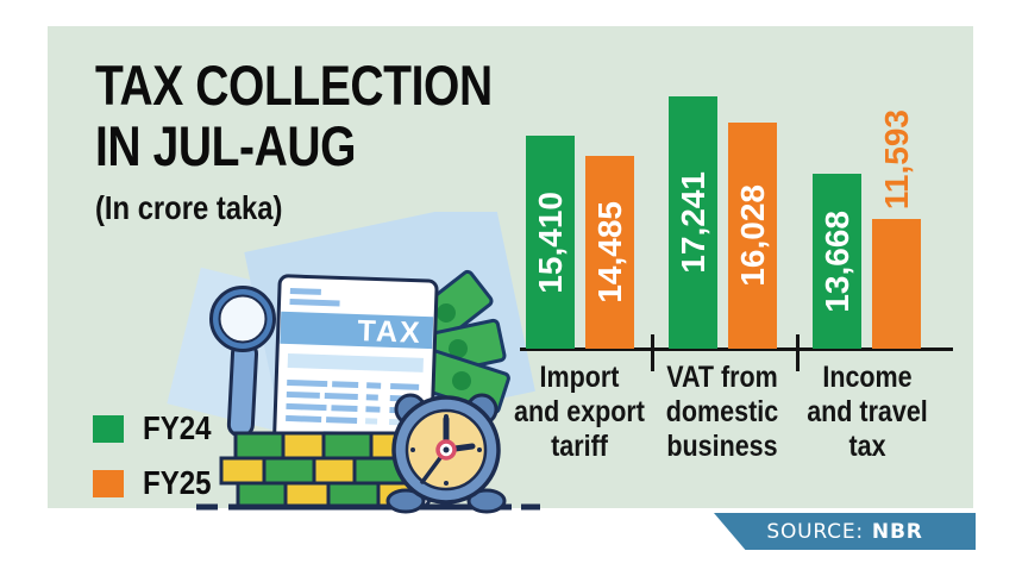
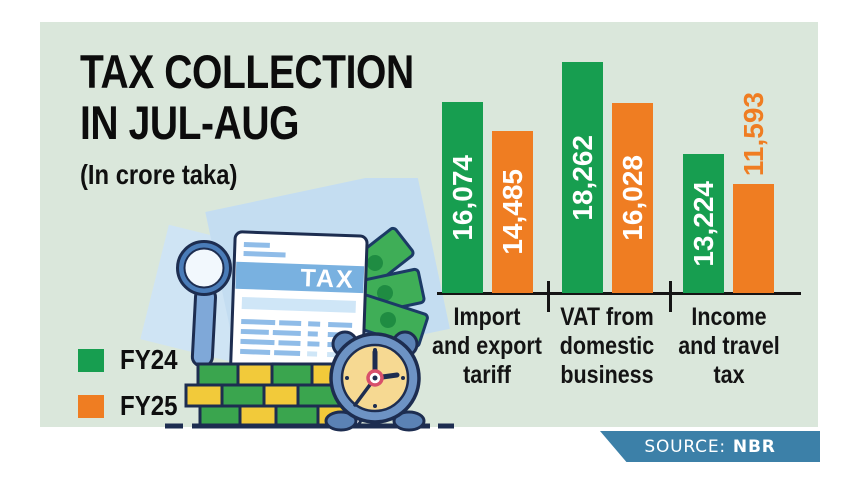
FY24/Import and export tariff: 15,410 -> 16,074
FY24/VAT from domestic business: 17,241 -> 18,262
FY24/Income and travel tax: 13,668 -> 13,224
